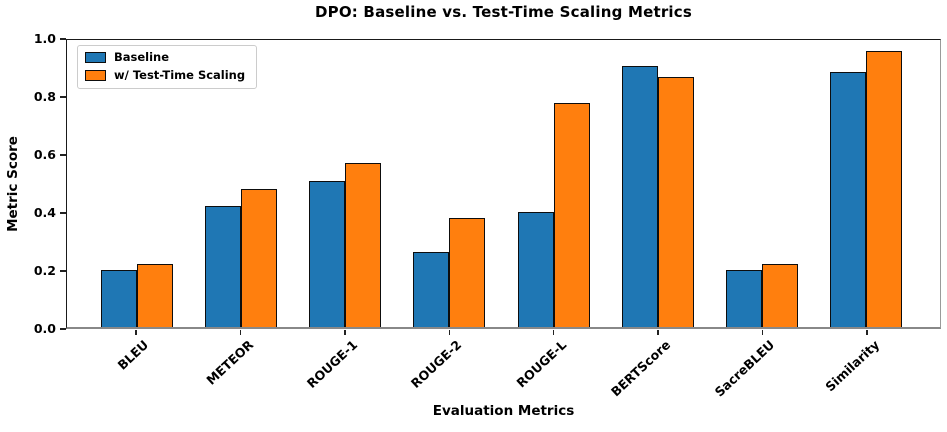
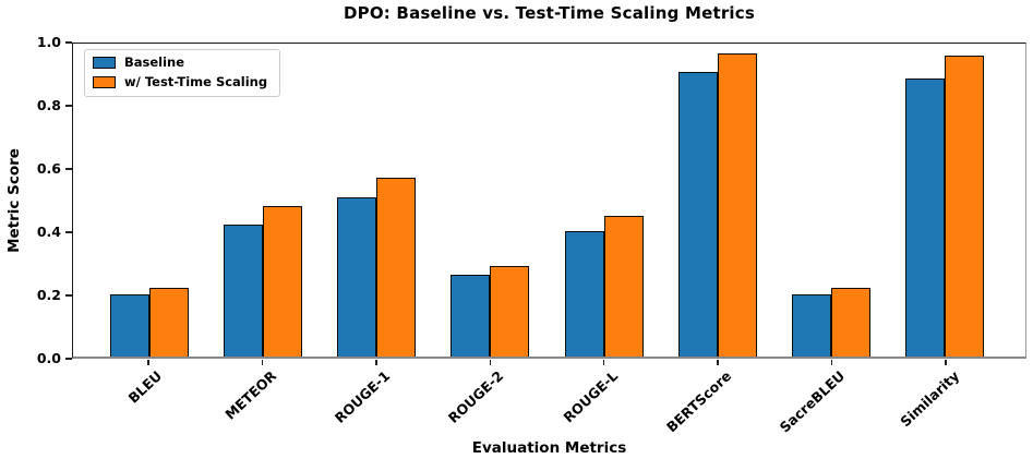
w/ Test-Time Scaling/ROUGE-2: 0.38 -> 0.29
w/ Test-Time Scaling/ROUGE-L: 0.78 -> 0.45
w/ Test-Time Scaling/BERTScore: 0.87 -> 0.97
